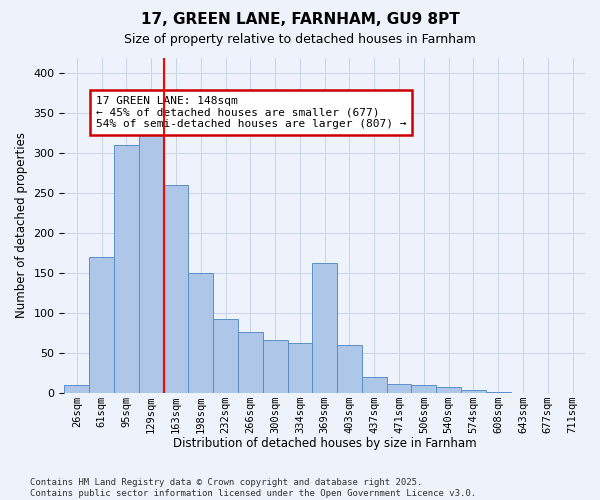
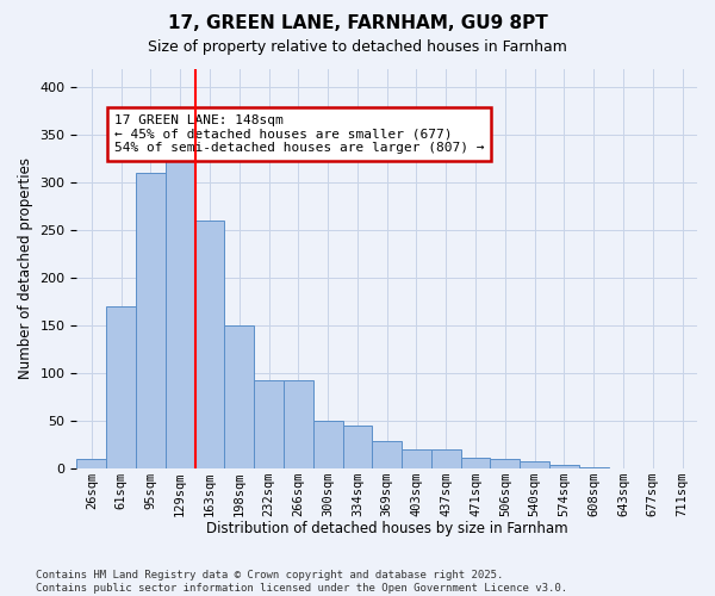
266sqm: 76 -> 92
300sqm: 66 -> 50
334sqm: 62 -> 44
369sqm: 162 -> 28
403sqm: 60 -> 20
